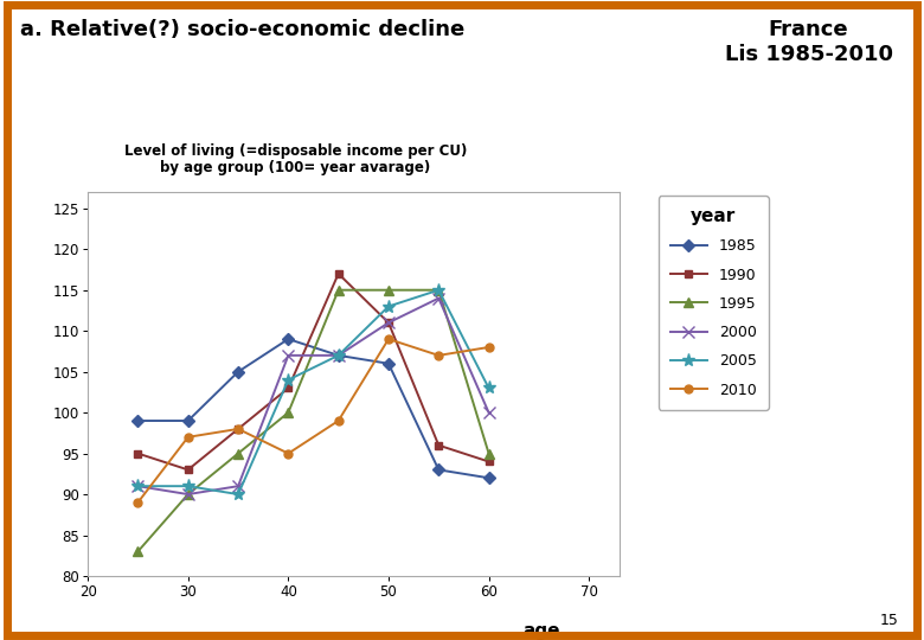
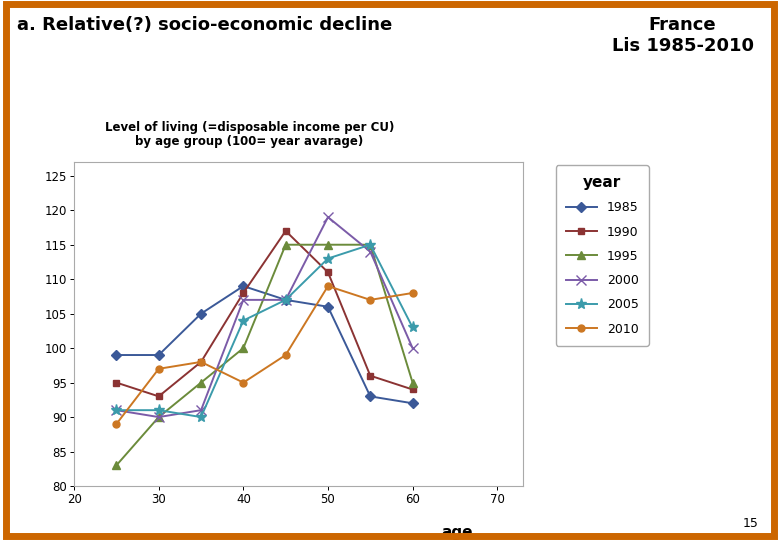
1990/40: 103 -> 108
2000/50: 111 -> 119
